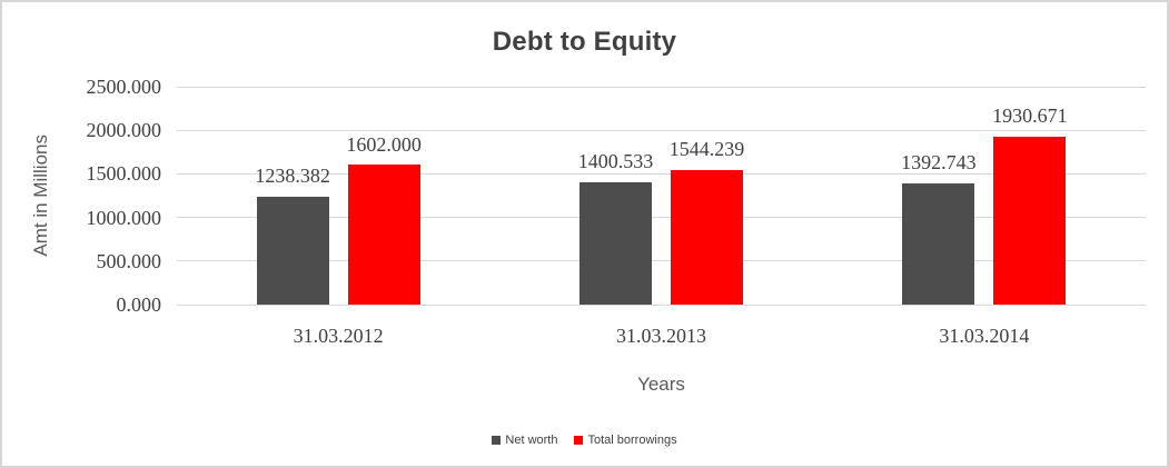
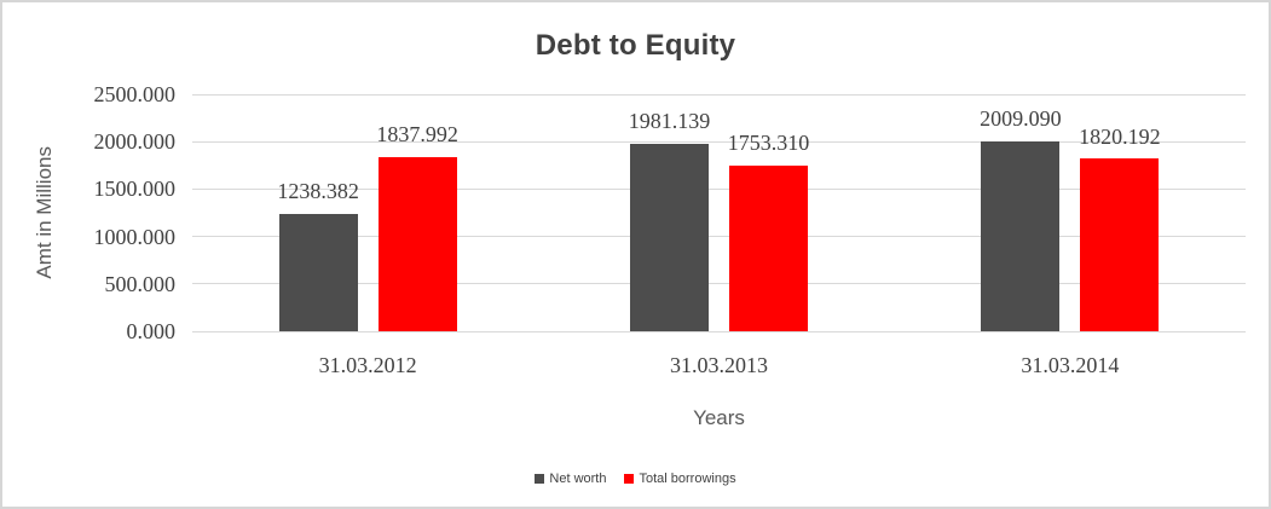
Total borrowings/31.03.2012: 1602.000 -> 1837.992
Net worth/31.03.2013: 1400.533 -> 1981.139
Total borrowings/31.03.2013: 1544.239 -> 1753.310
Net worth/31.03.2014: 1392.743 -> 2009.090
Total borrowings/31.03.2014: 1930.671 -> 1820.192
